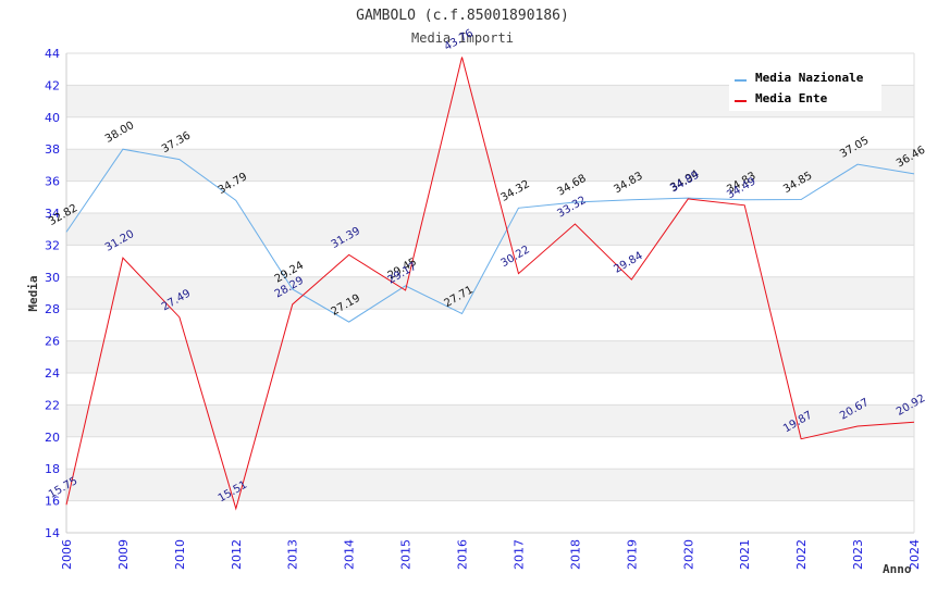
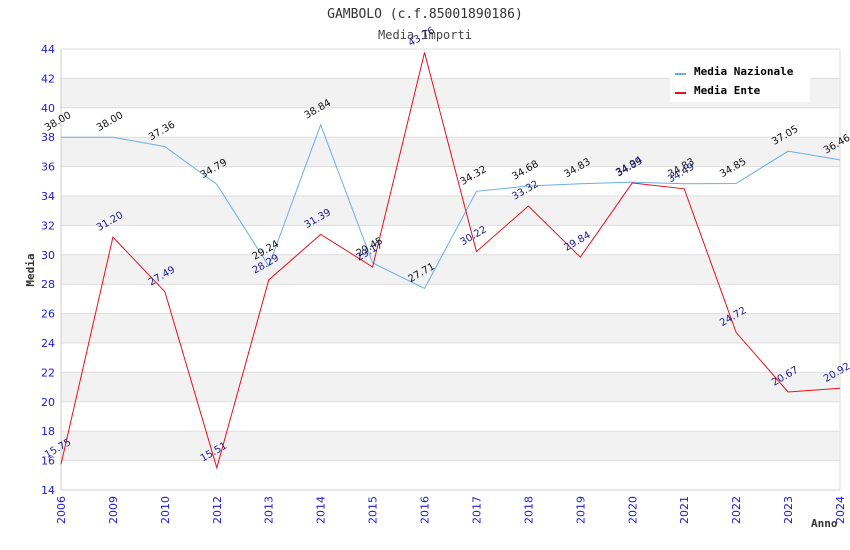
Media Nazionale/2006: 32.82 -> 38.00
Media Nazionale/2014: 27.19 -> 38.84
Media Ente/2022: 19.87 -> 24.72
